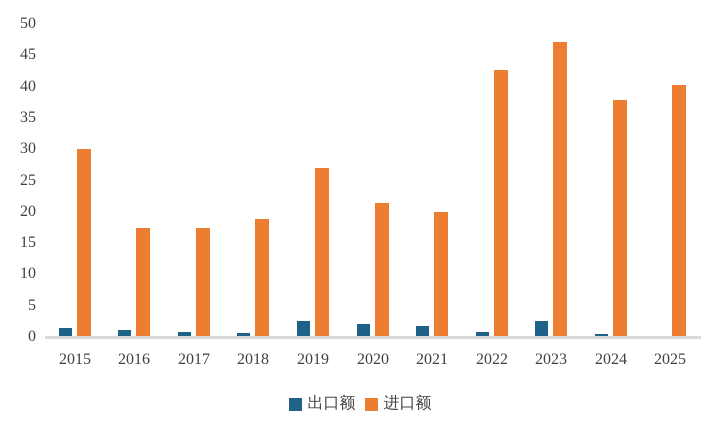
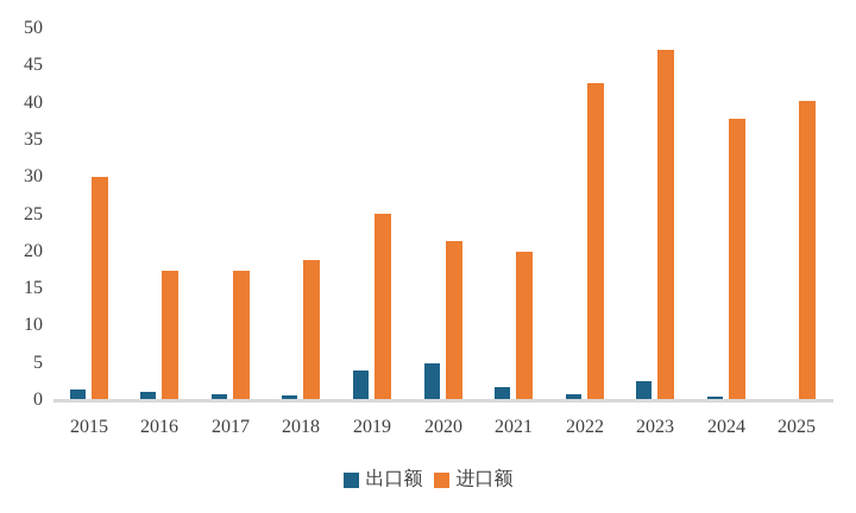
出口额/2019: 2 -> 4
进口额/2019: 27 -> 25
出口额/2020: 2 -> 5
